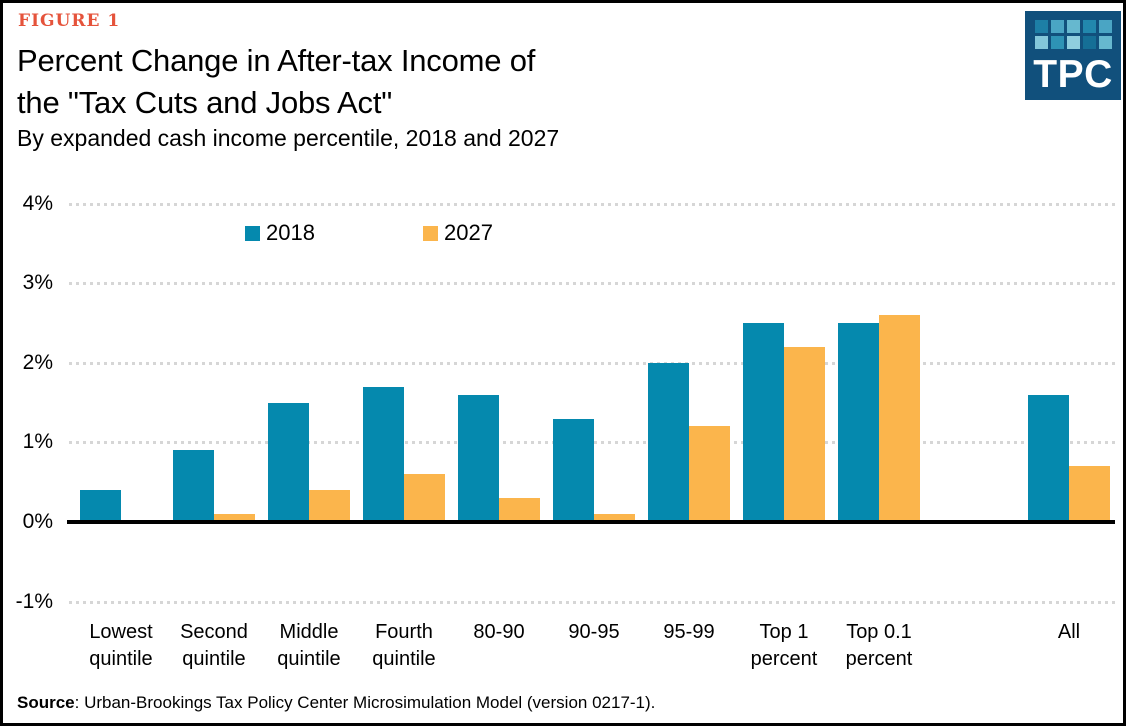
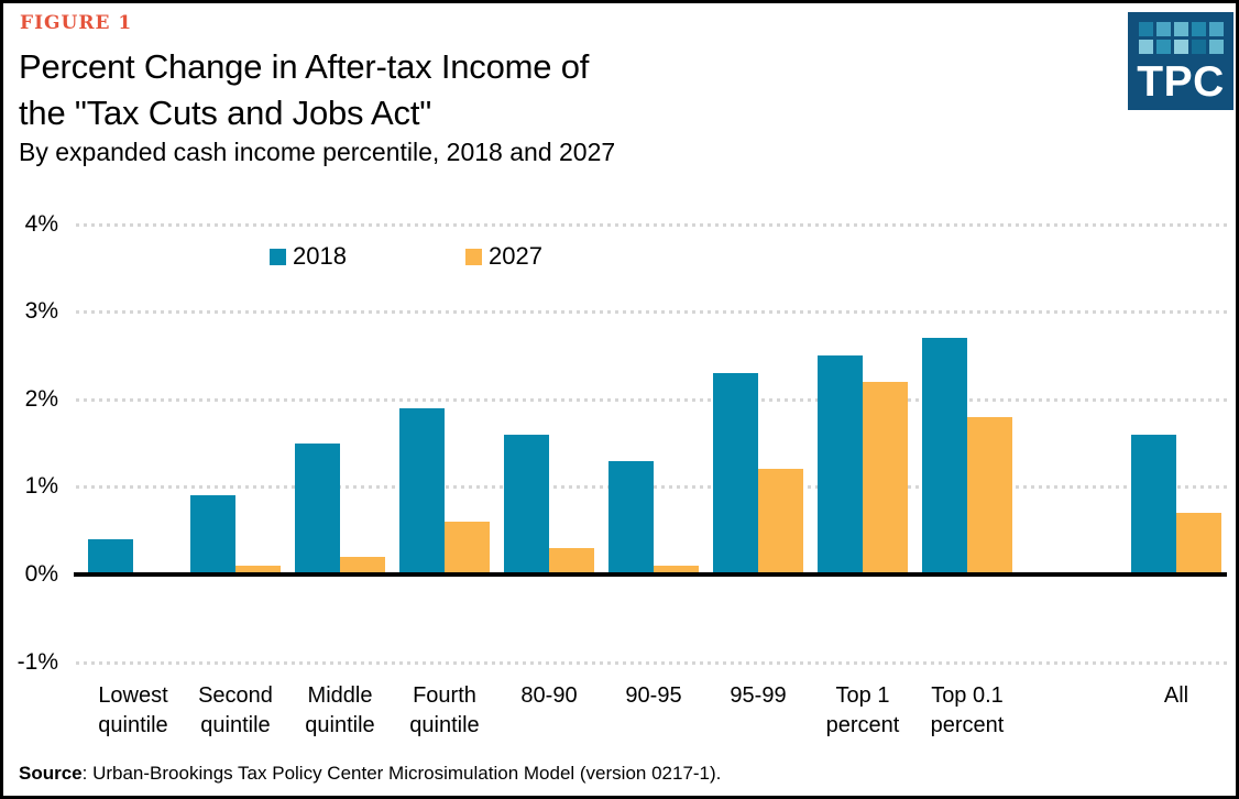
2027/Middle quintile: 0.4% -> 0.2%
2018/Fourth quintile: 1.7% -> 1.9%
2018/95-99: 2.0% -> 2.3%
2018/Top 0.1 percent: 2.5% -> 2.7%
2027/Top 0.1 percent: 2.6% -> 1.8%
